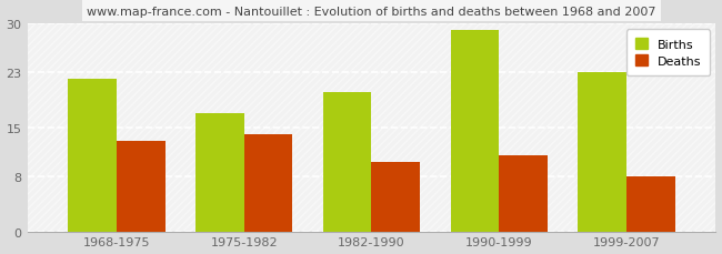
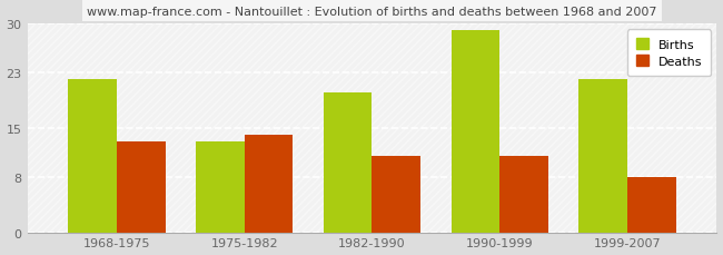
Births/1975-1982: 17 -> 13
Deaths/1982-1990: 10 -> 11
Births/1999-2007: 23 -> 22
